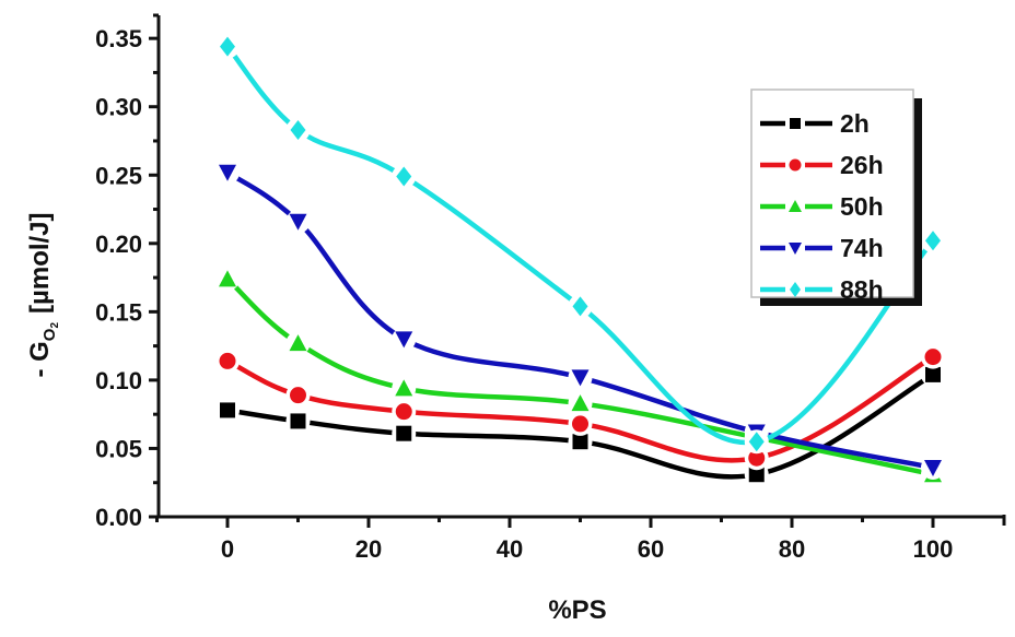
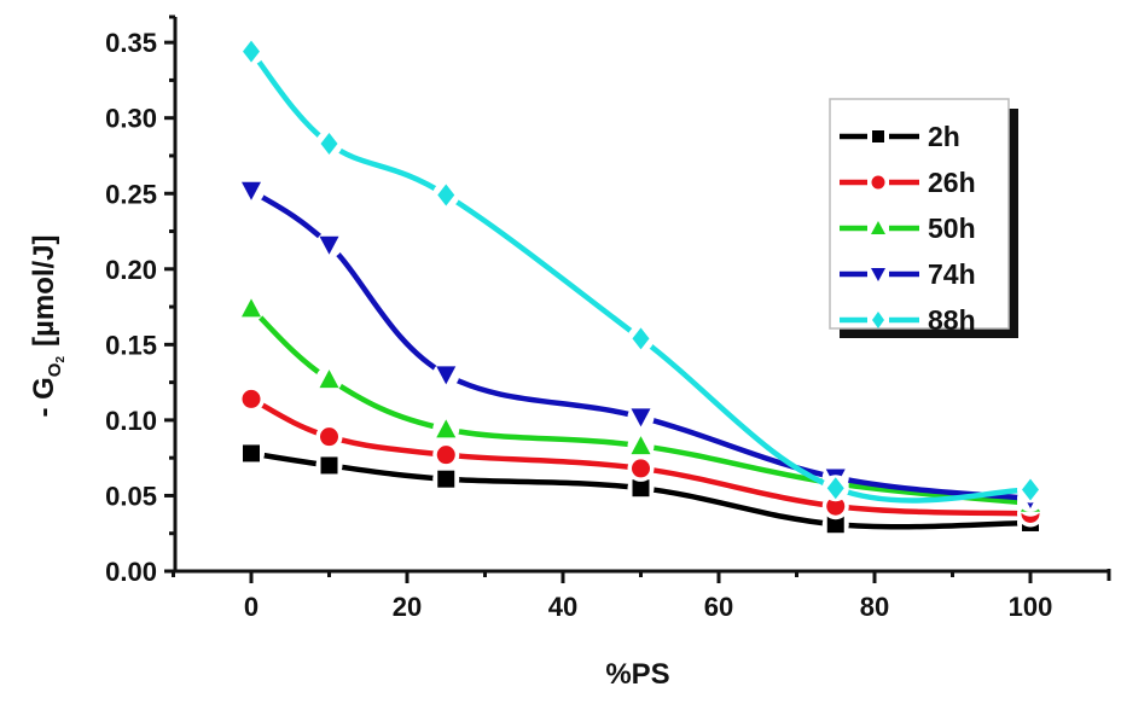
2h/100: 0.104 -> 0.032
26h/100: 0.117 -> 0.038
50h/100: 0.031 -> 0.045
74h/100: 0.036 -> 0.048
88h/100: 0.202 -> 0.054
